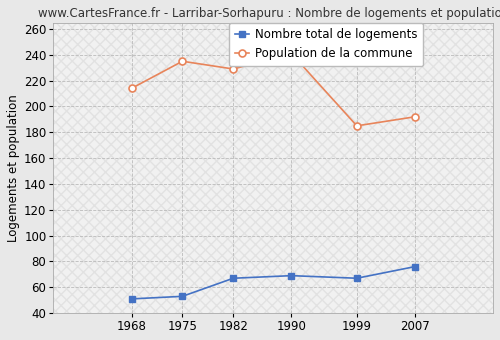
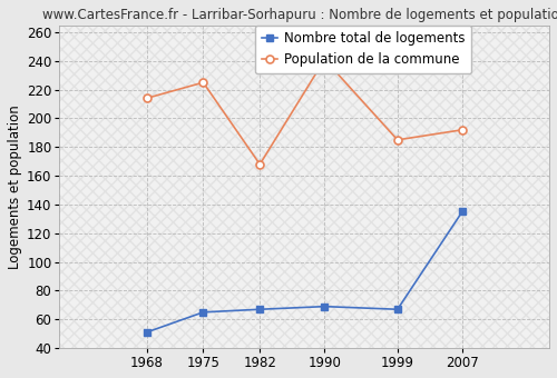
Nombre total de logements/1975: 53 -> 65
Population de la commune/1975: 235 -> 225
Population de la commune/1982: 229 -> 168
Nombre total de logements/2007: 76 -> 135
